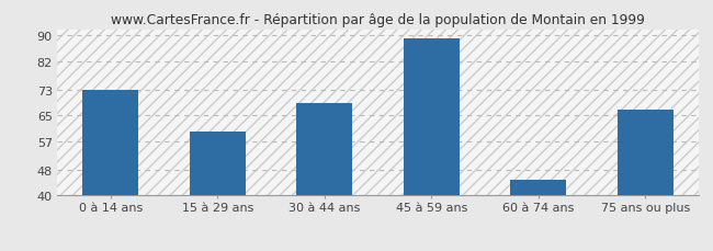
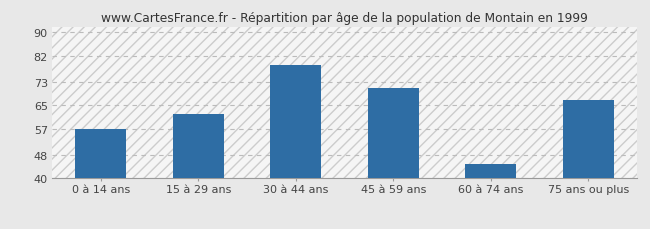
0 à 14 ans: 73 -> 57
15 à 29 ans: 60 -> 62
30 à 44 ans: 69 -> 79
45 à 59 ans: 89 -> 71
